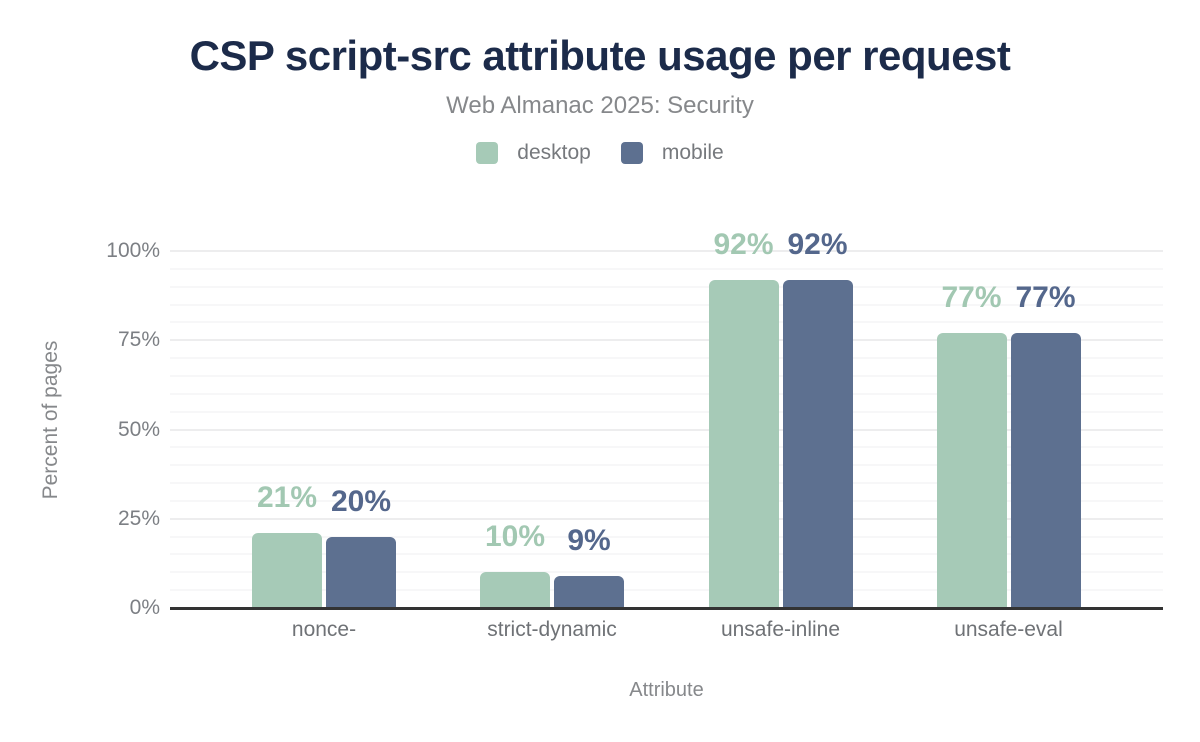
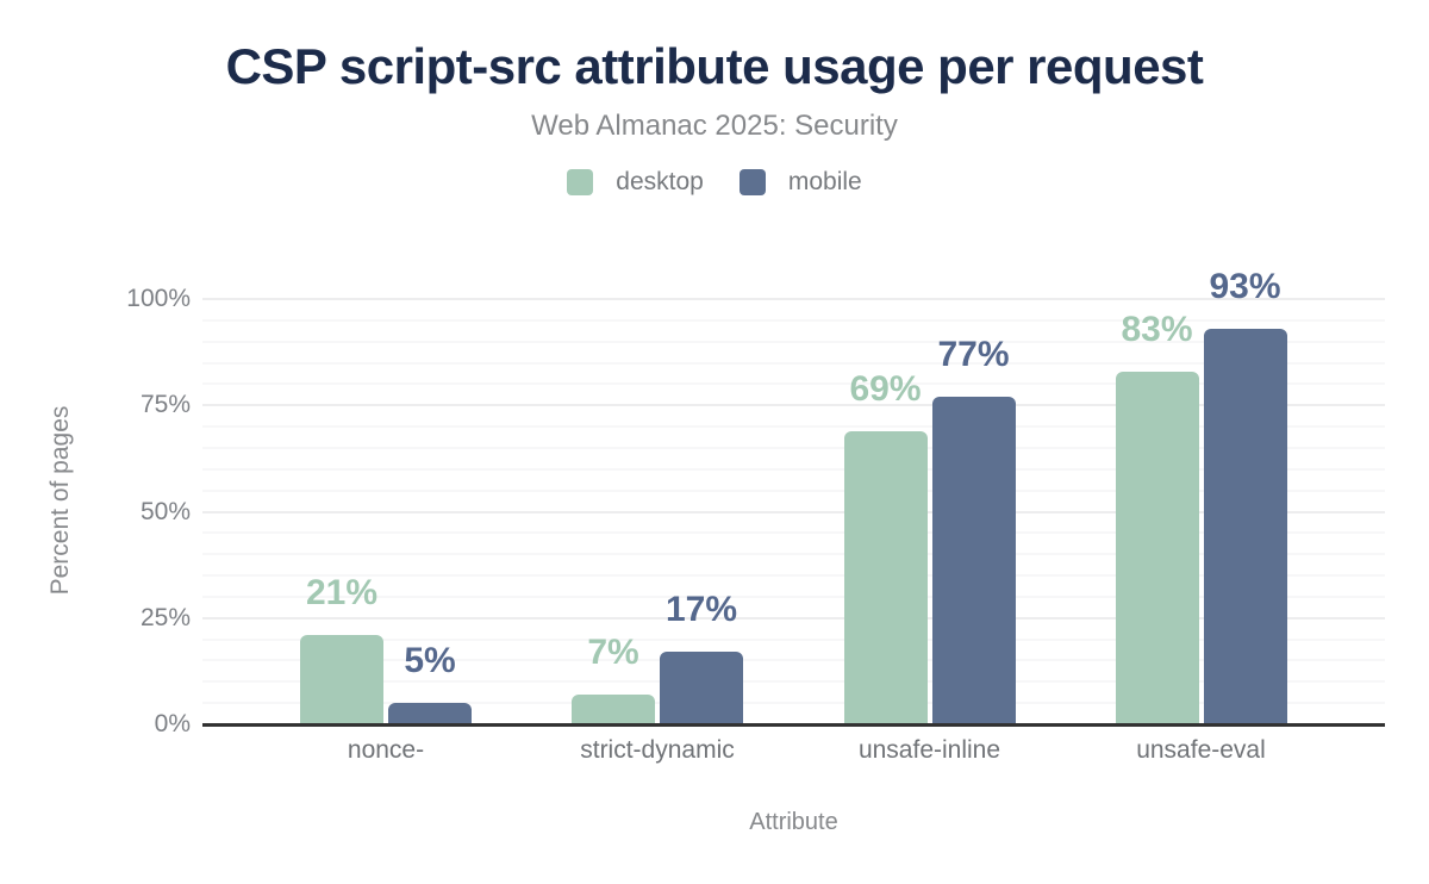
mobile/nonce-: 20% -> 5%
desktop/strict-dynamic: 10% -> 7%
mobile/strict-dynamic: 9% -> 17%
desktop/unsafe-inline: 92% -> 69%
mobile/unsafe-inline: 92% -> 77%
desktop/unsafe-eval: 77% -> 83%
mobile/unsafe-eval: 77% -> 93%
